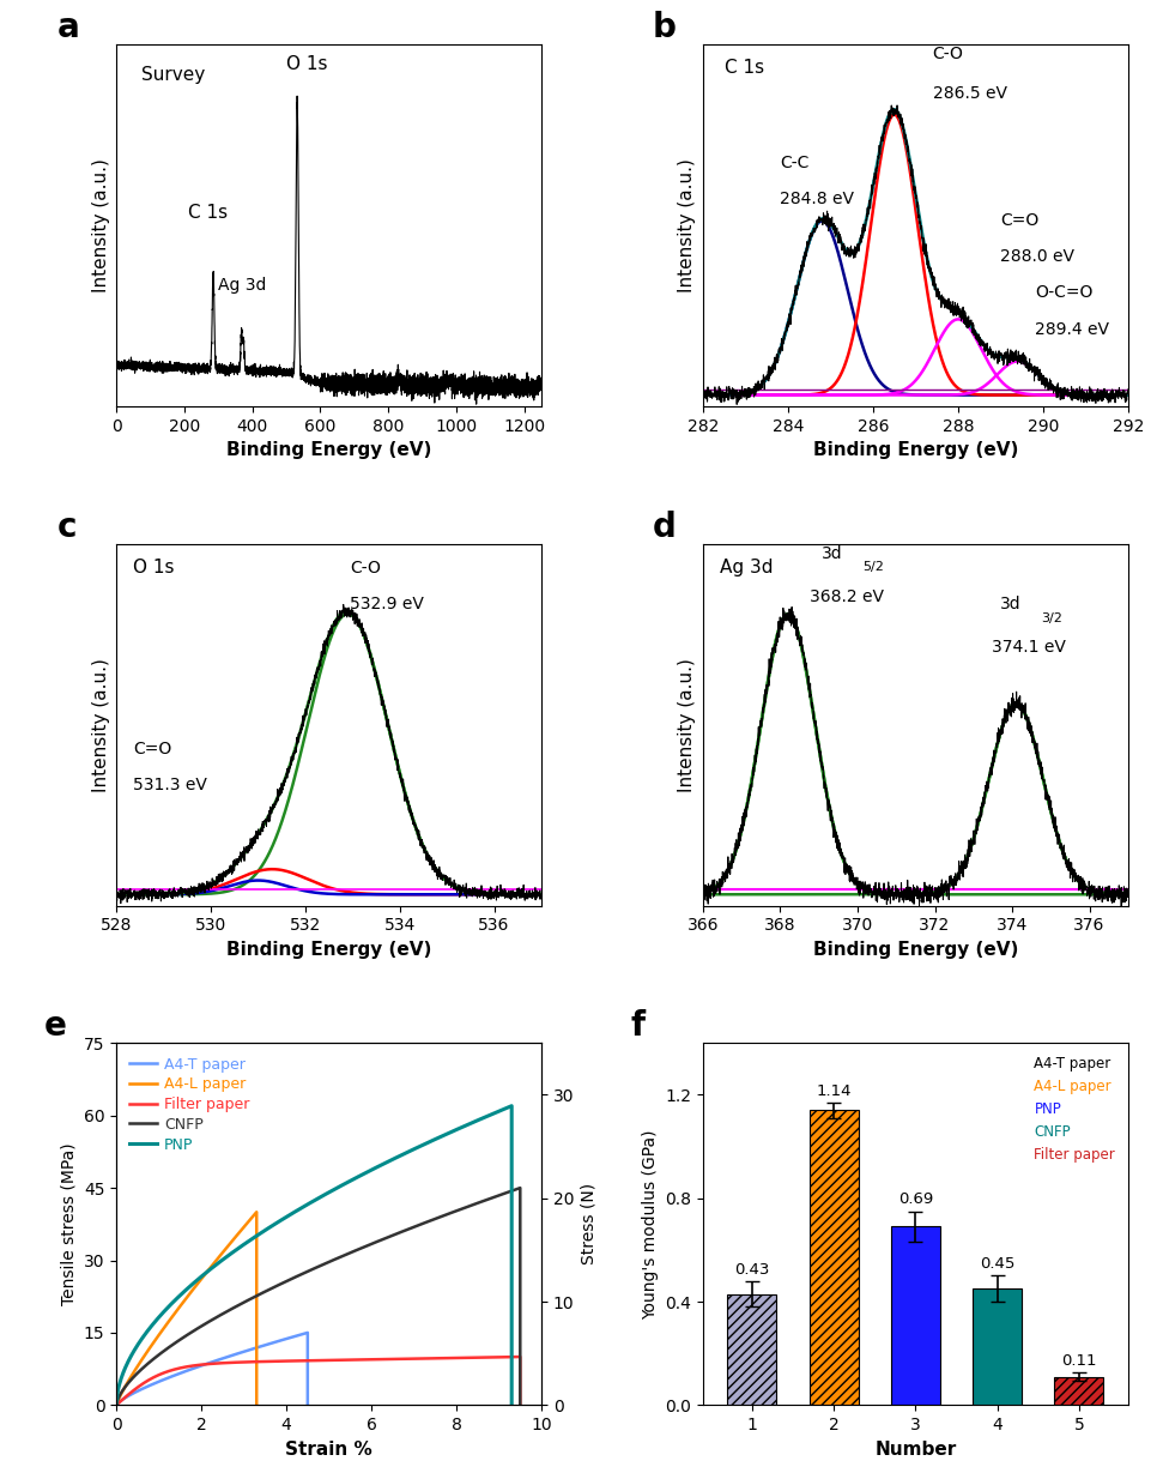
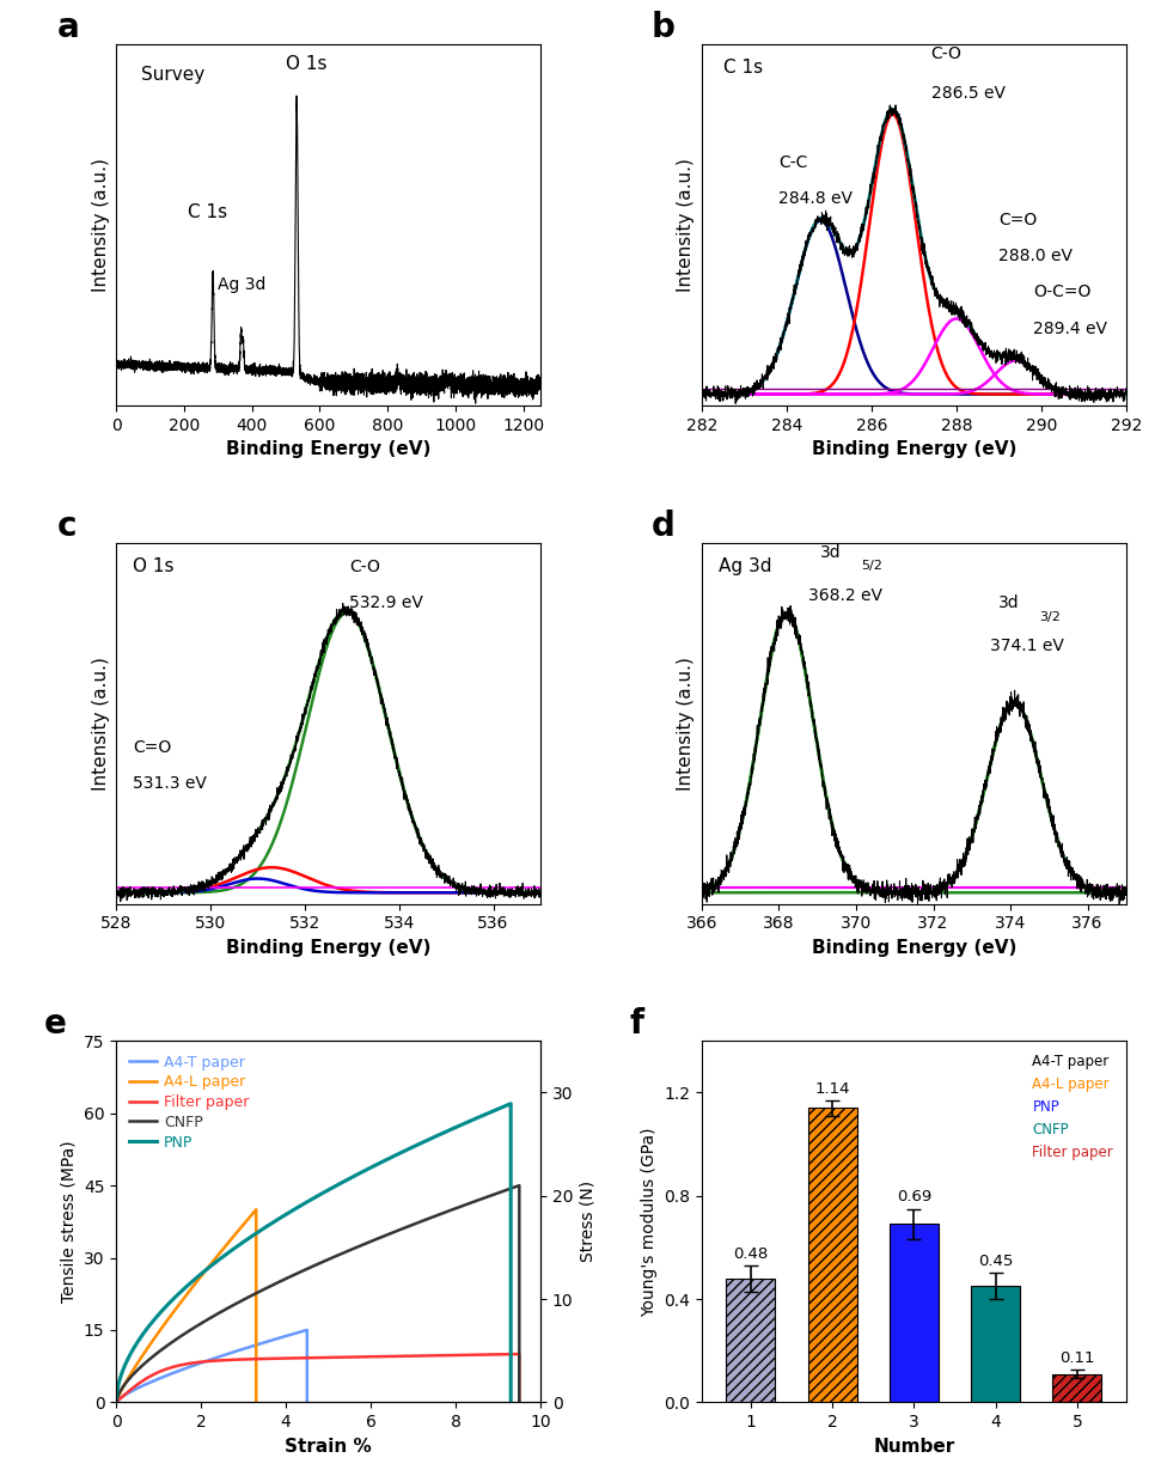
1: 0.43 -> 0.48
